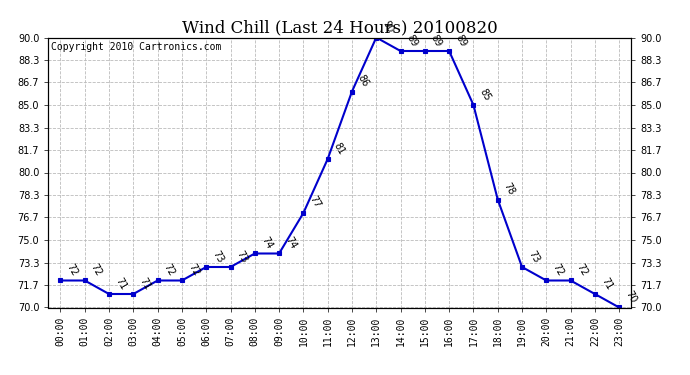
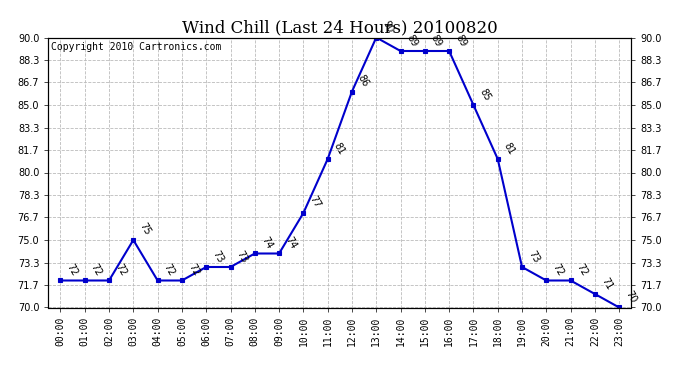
02:00: 71 -> 72
03:00: 71 -> 75
18:00: 78 -> 81
